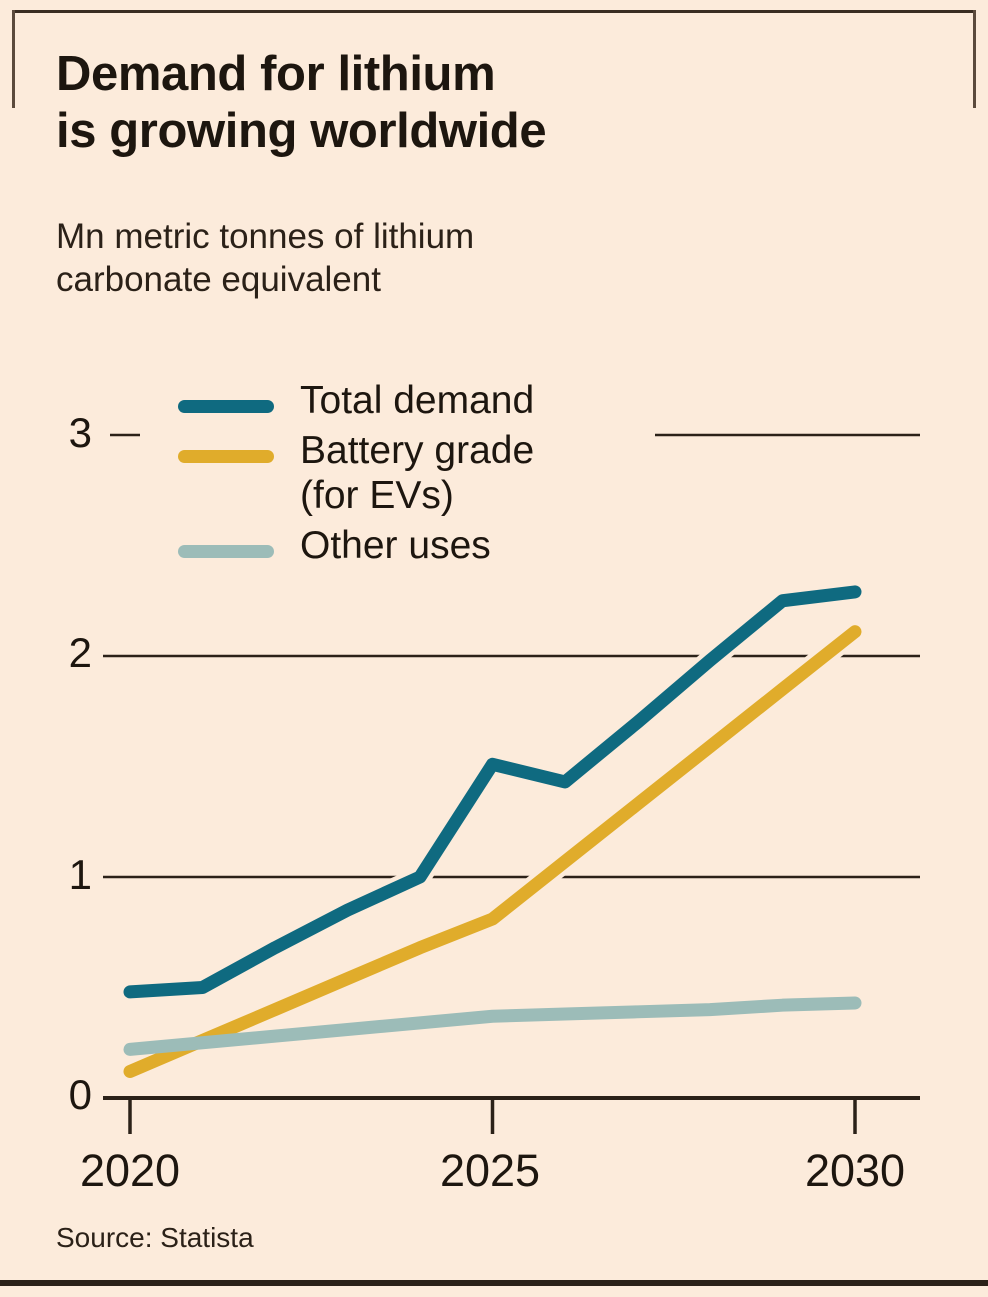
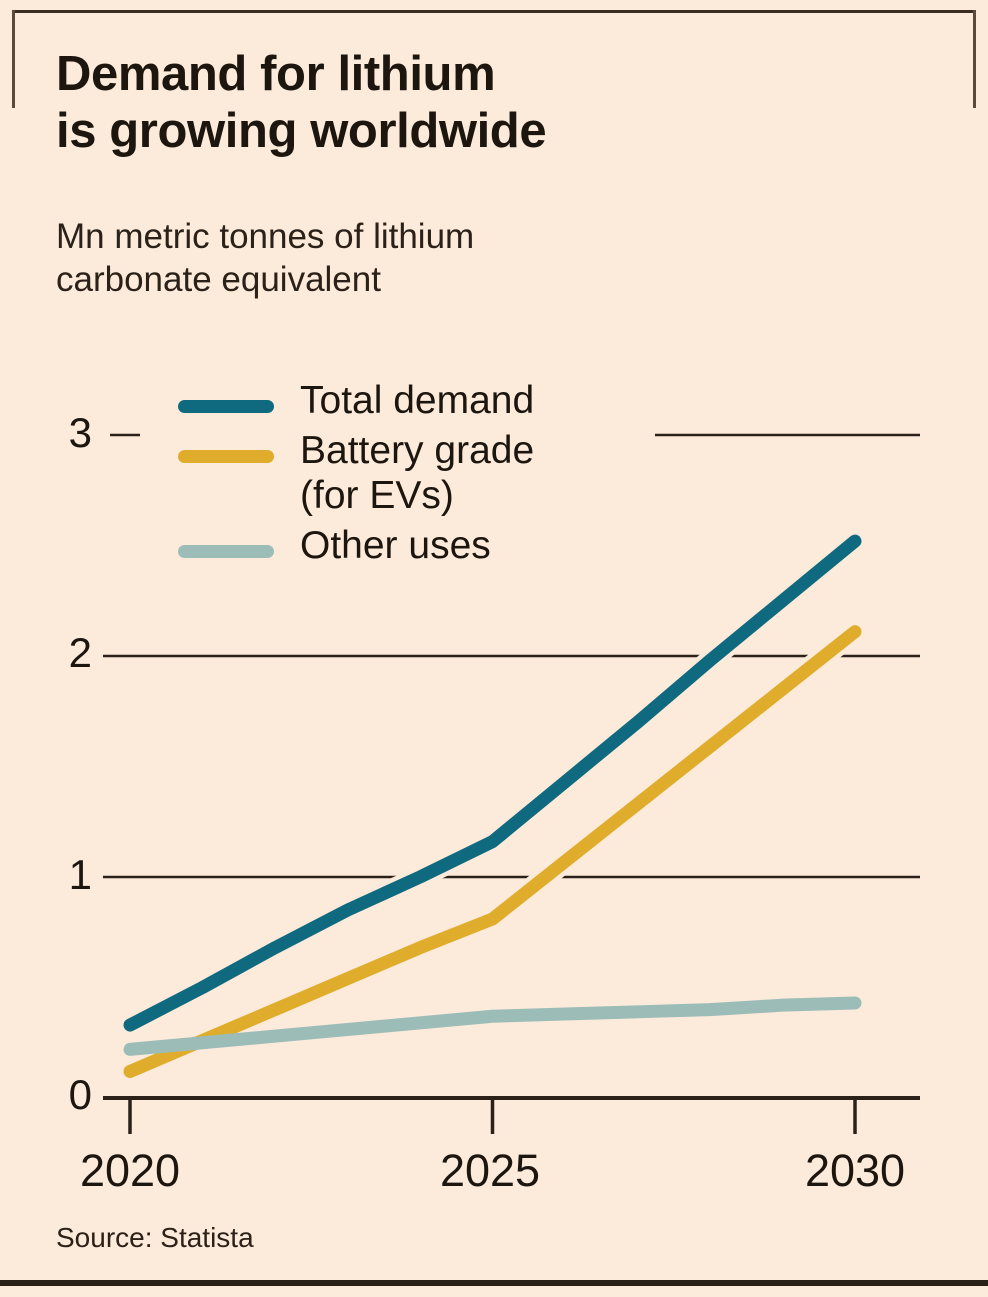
Total demand/2020: 0.48 -> 0.33
Total demand/2025: 1.51 -> 1.16
Total demand/2030: 2.29 -> 2.52
